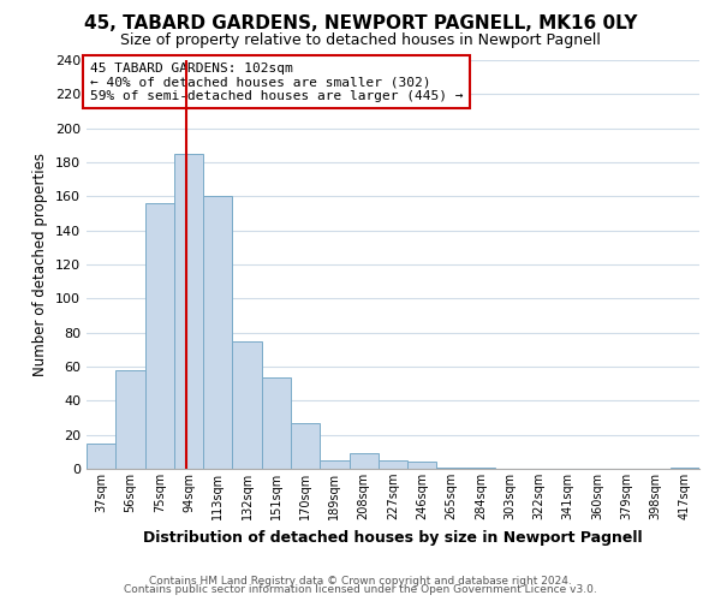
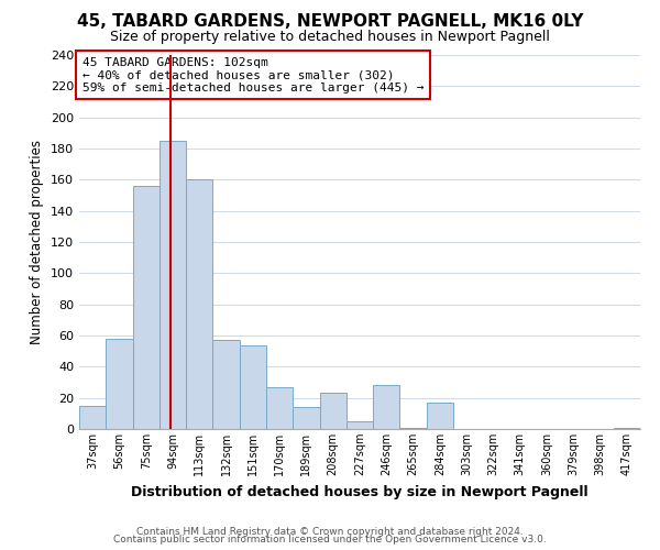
132sqm: 75 -> 57
189sqm: 5 -> 14
208sqm: 9 -> 23
246sqm: 4 -> 28
284sqm: 1 -> 17
